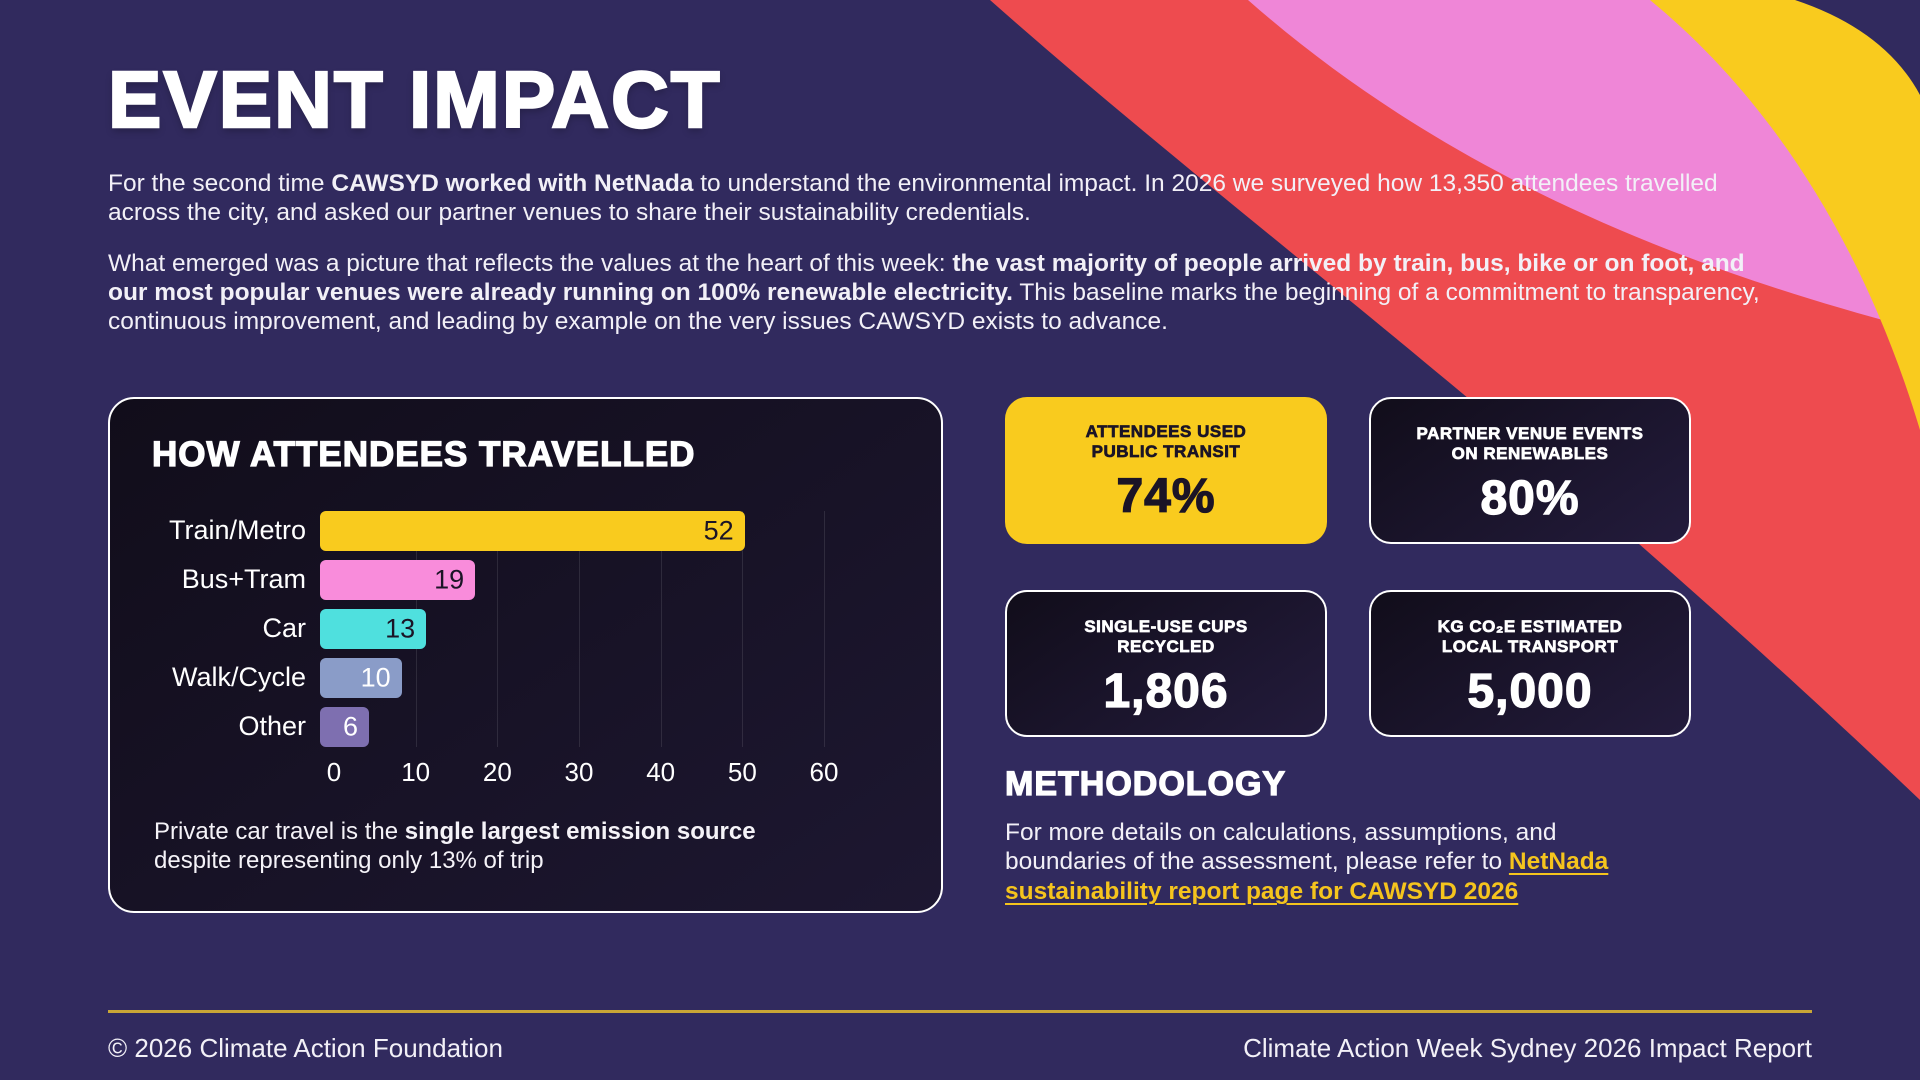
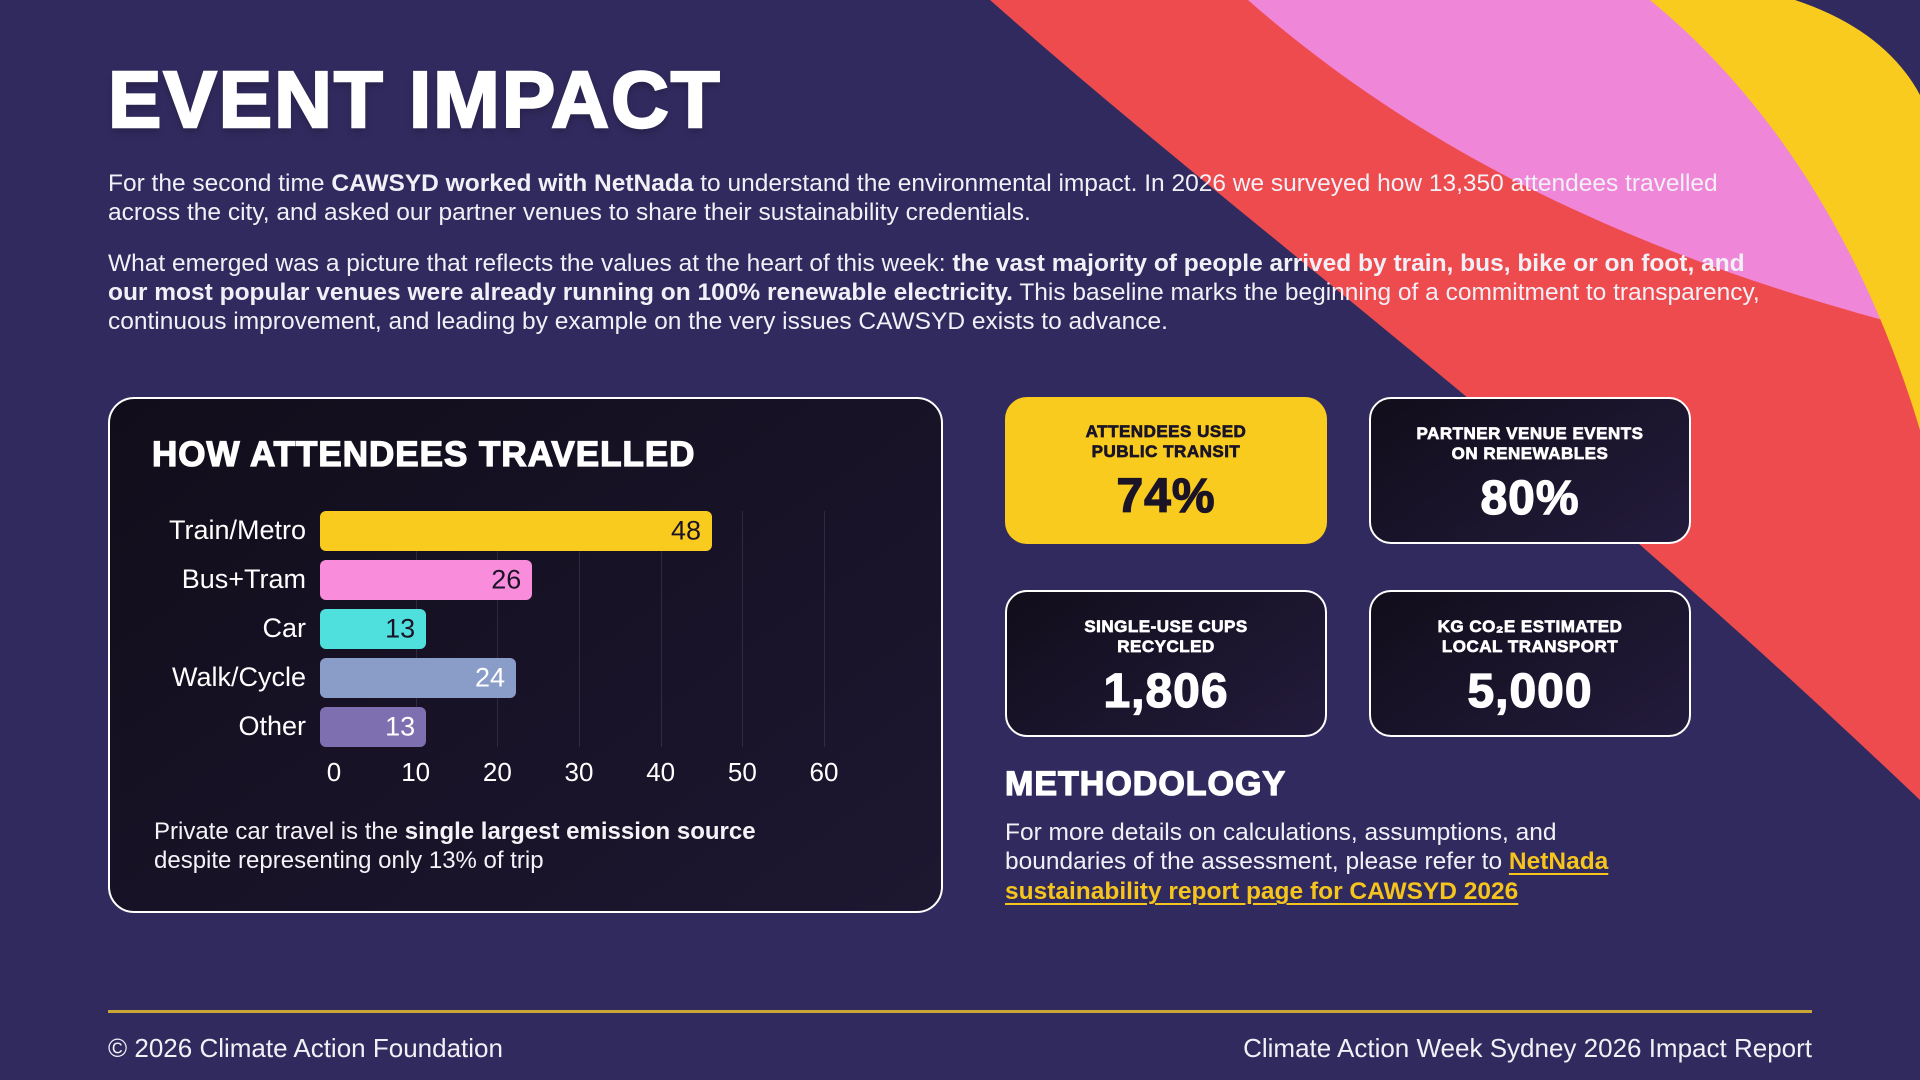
Train/Metro: 52 -> 48
Bus+Tram: 19 -> 26
Walk/Cycle: 10 -> 24
Other: 6 -> 13
